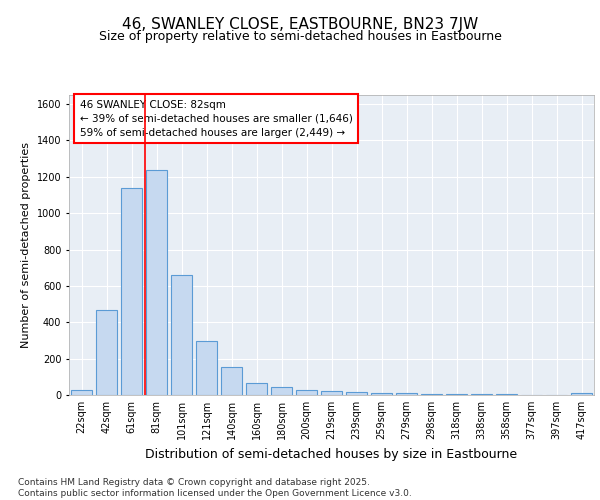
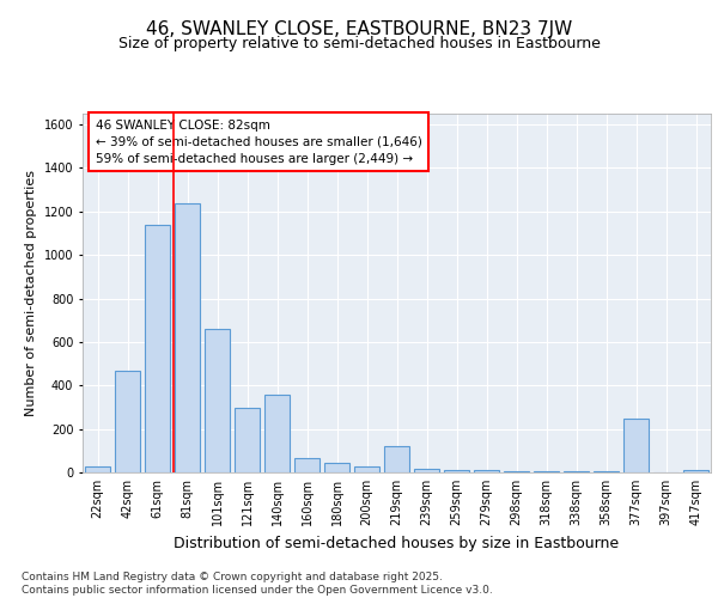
140sqm: 160 -> 360
219sqm: 20 -> 120
377sqm: 0 -> 250
